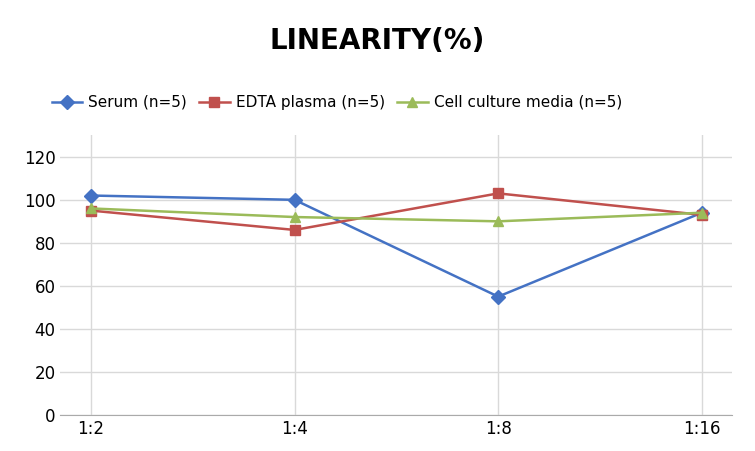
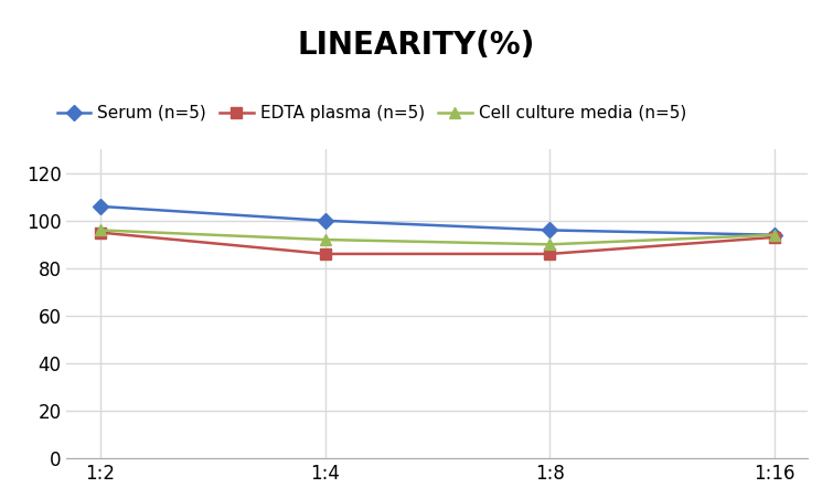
Serum (n=5)/1:2: 102 -> 106
Serum (n=5)/1:8: 55 -> 96
EDTA plasma (n=5)/1:8: 103 -> 86
